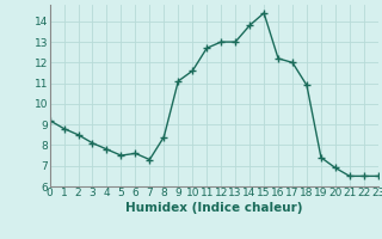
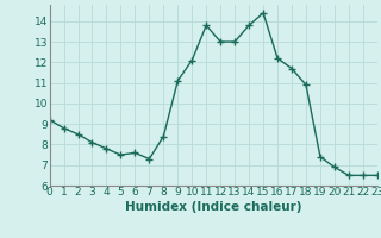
10: 11.6 -> 12.1
11: 12.7 -> 13.8
17: 12.0 -> 11.7
